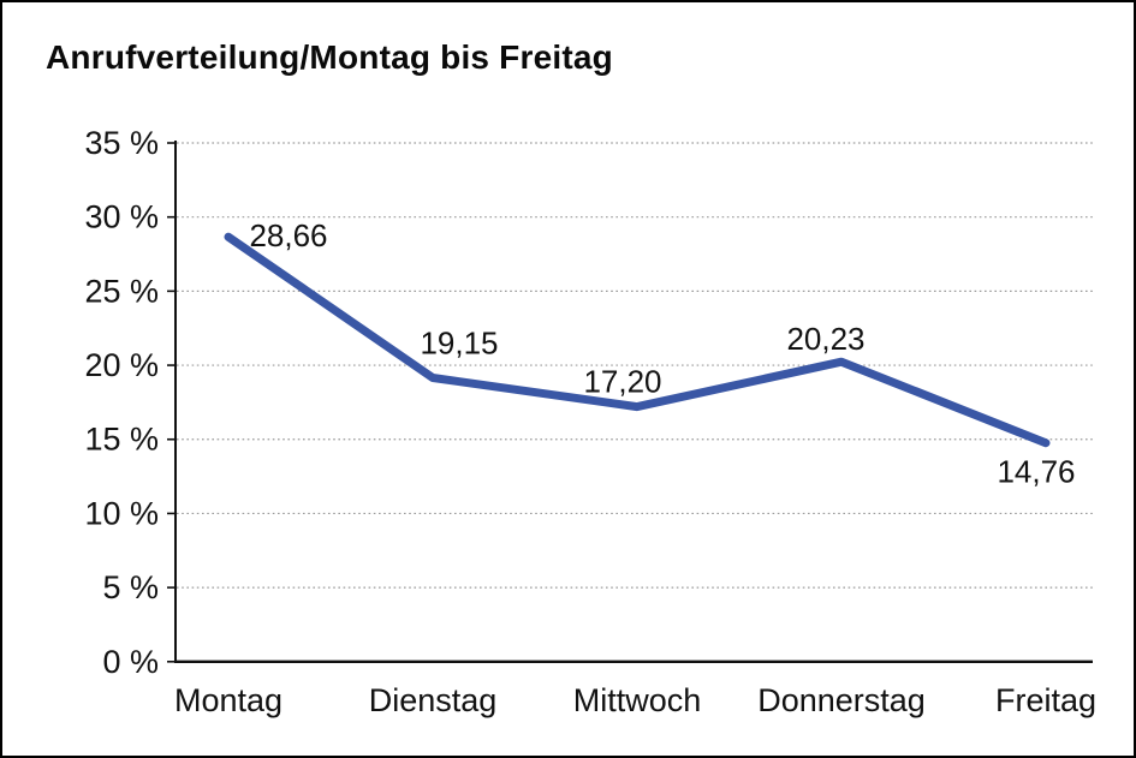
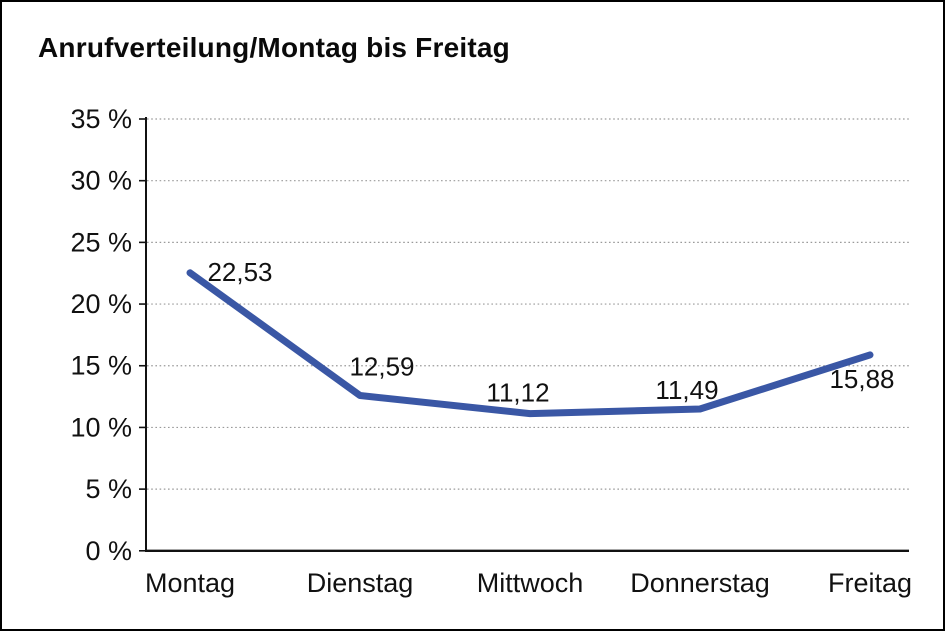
Montag: 28,66 -> 22,53
Dienstag: 19,15 -> 12,59
Mittwoch: 17,20 -> 11,12
Donnerstag: 20,23 -> 11,49
Freitag: 14,76 -> 15,88
